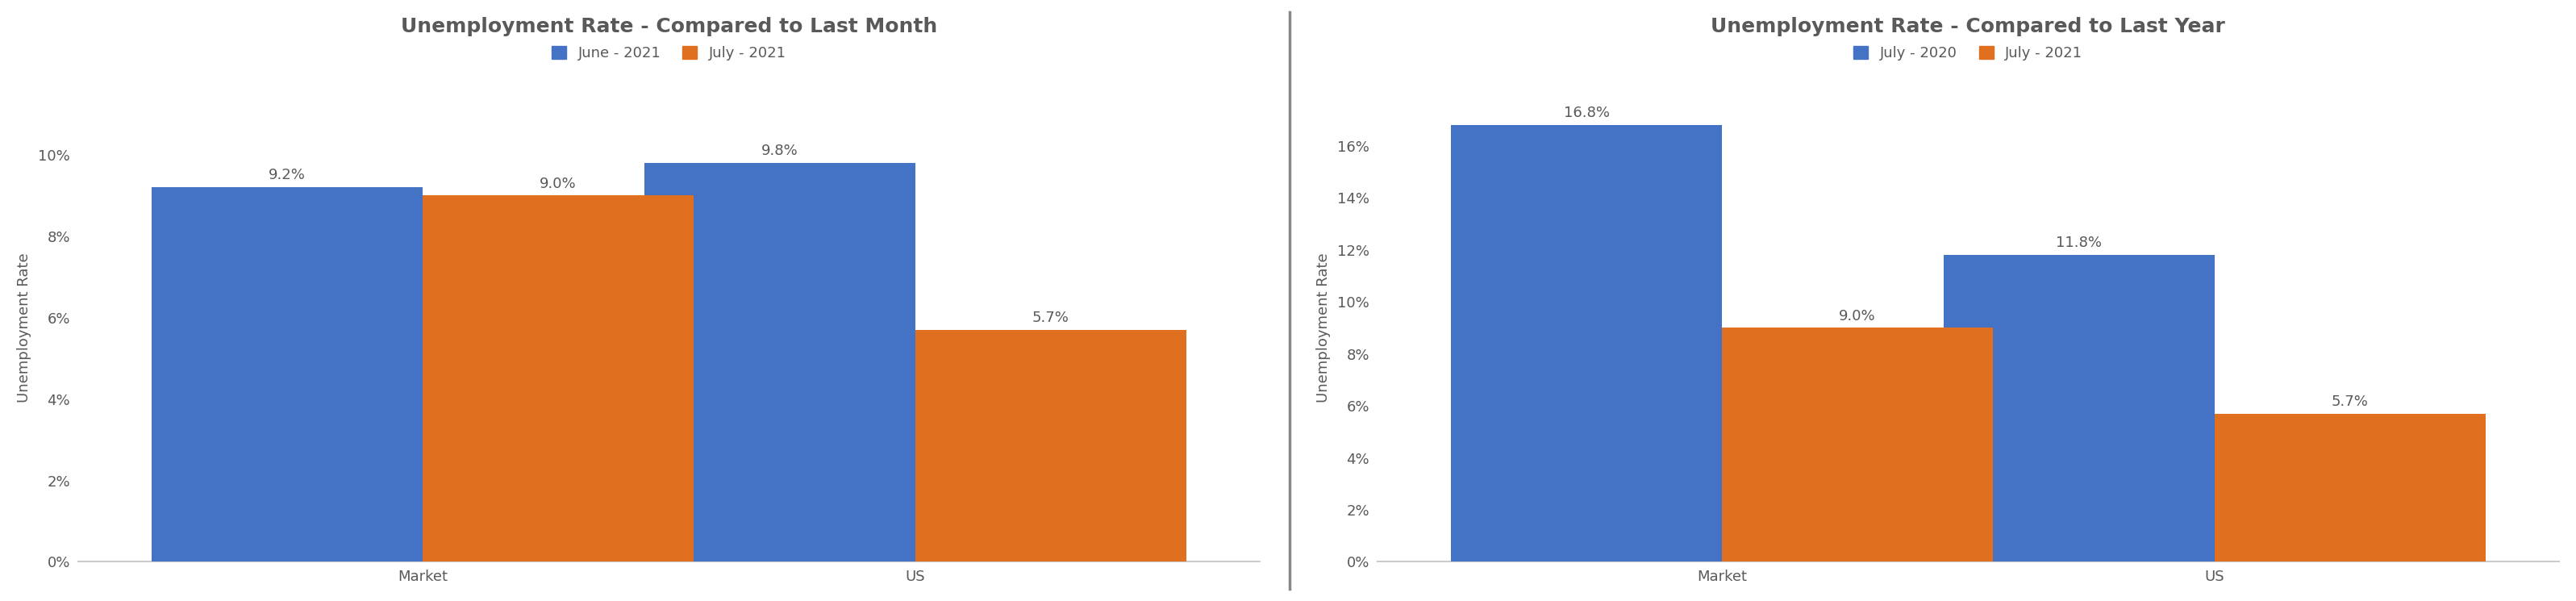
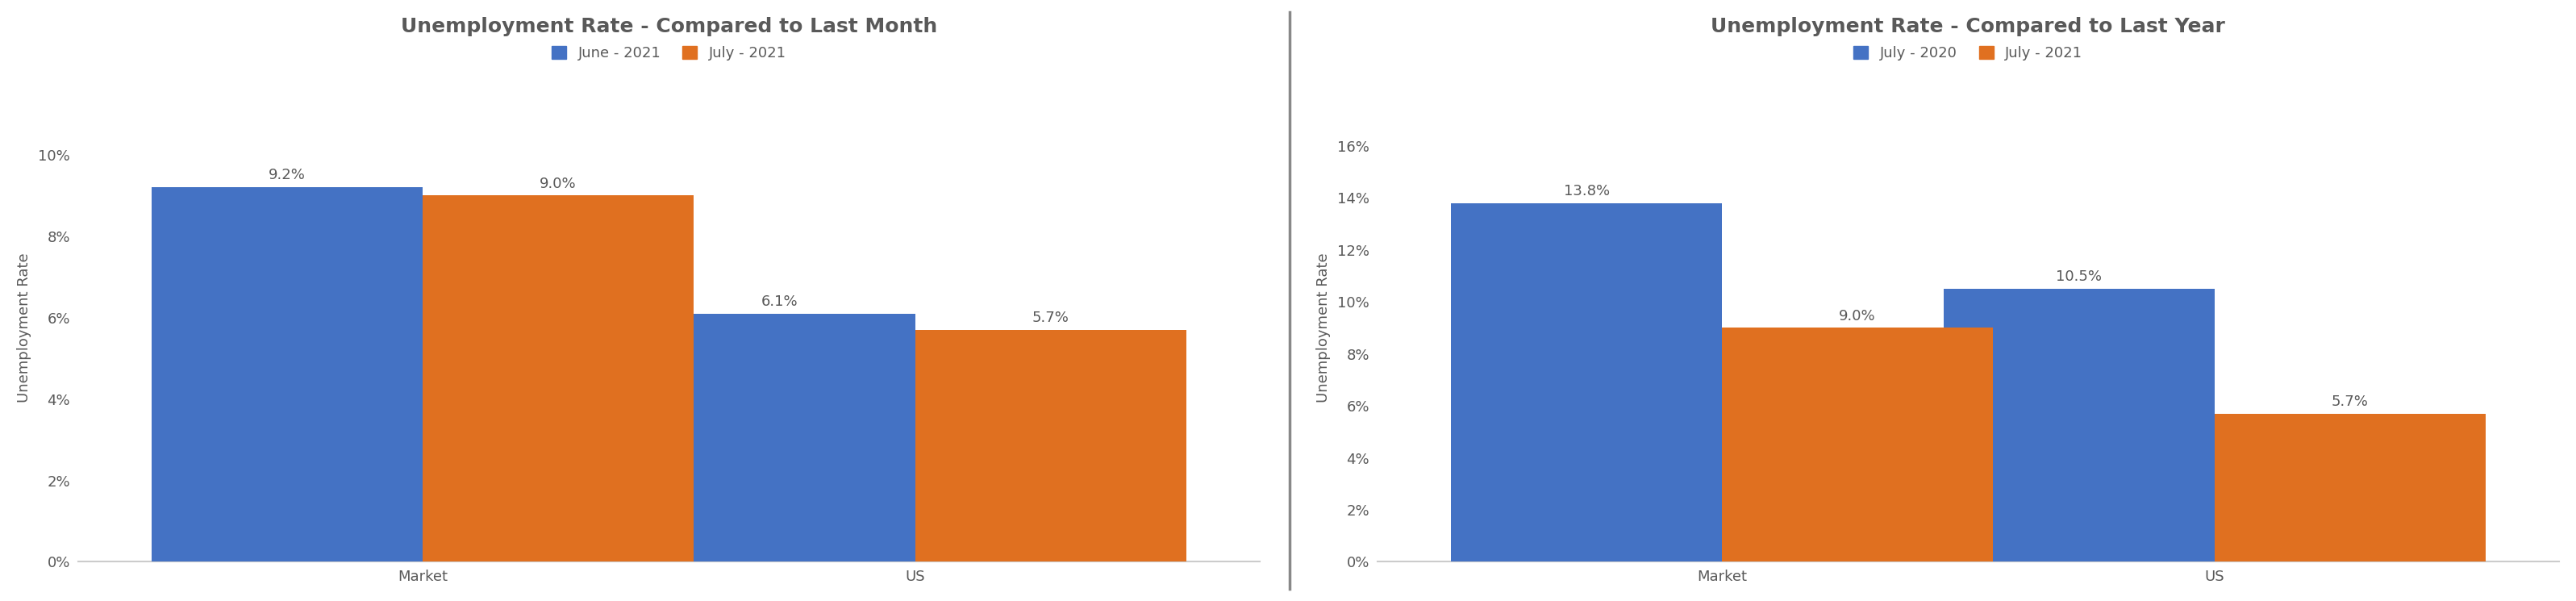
Unemployment Rate - Compared to Last Month/June - 2021/US: 9.8% -> 6.1%
Unemployment Rate - Compared to Last Year/July - 2020/Market: 16.8% -> 13.8%
Unemployment Rate - Compared to Last Year/July - 2020/US: 11.8% -> 10.5%
